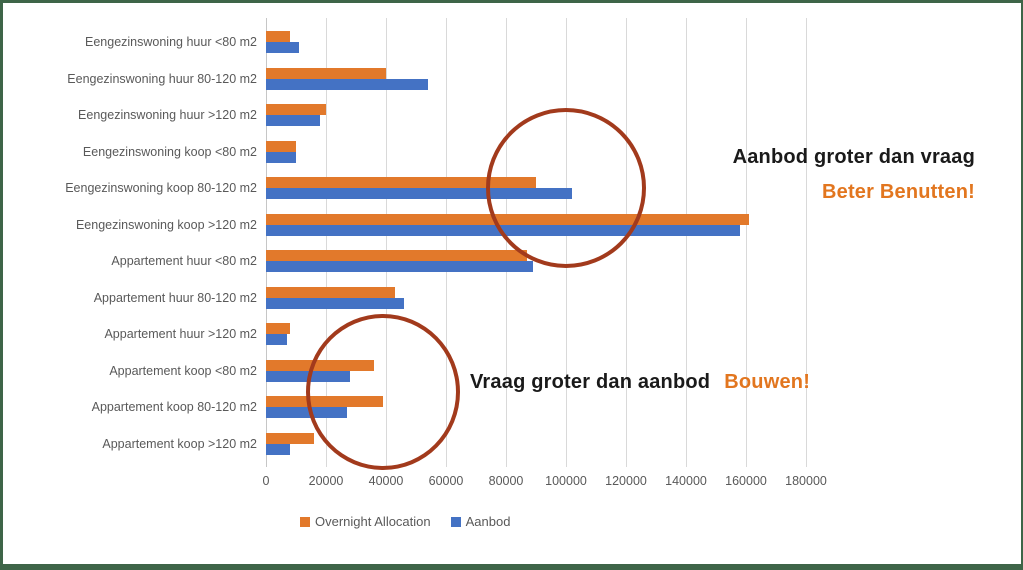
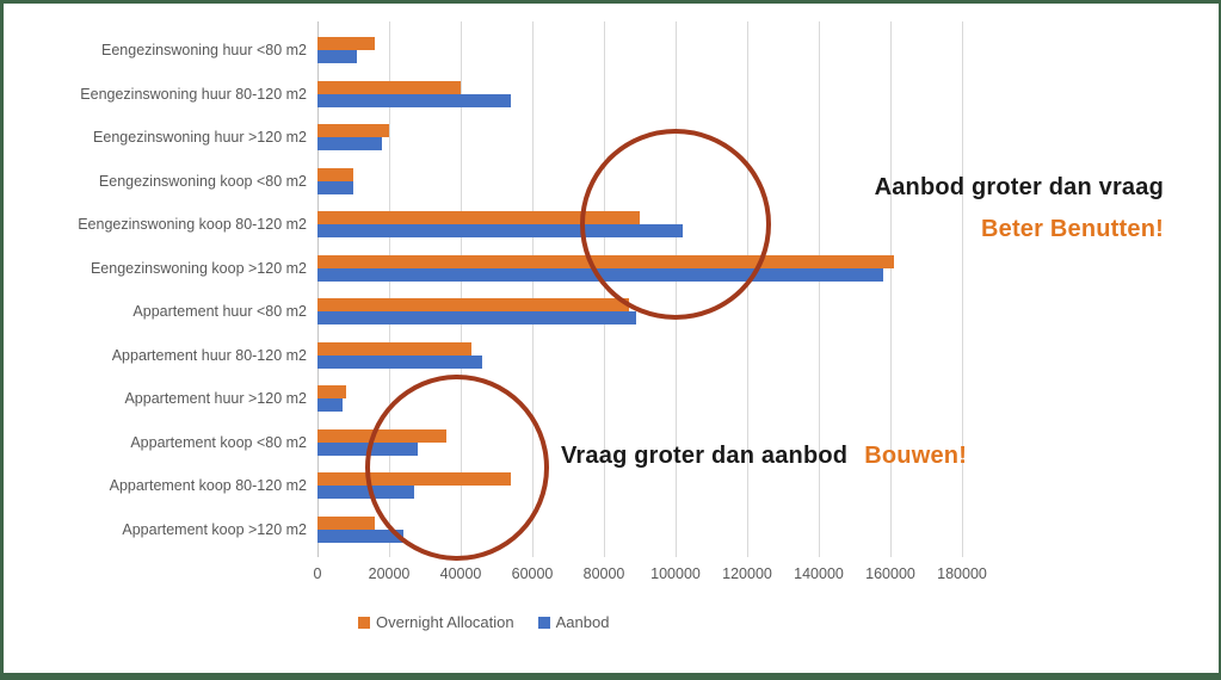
Overnight Allocation/Eengezinswoning huur <80 m2: 8000 -> 16000
Overnight Allocation/Appartement koop 80-120 m2: 39000 -> 54000
Aanbod/Appartement koop >120 m2: 8000 -> 24000
